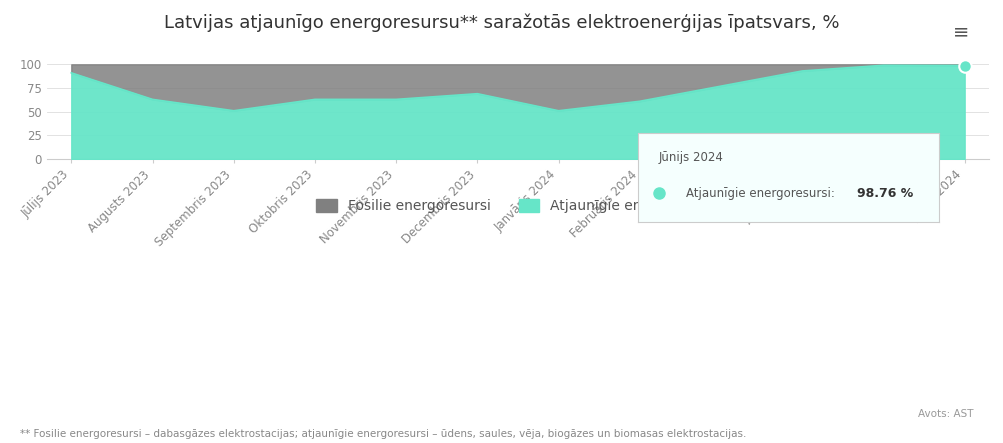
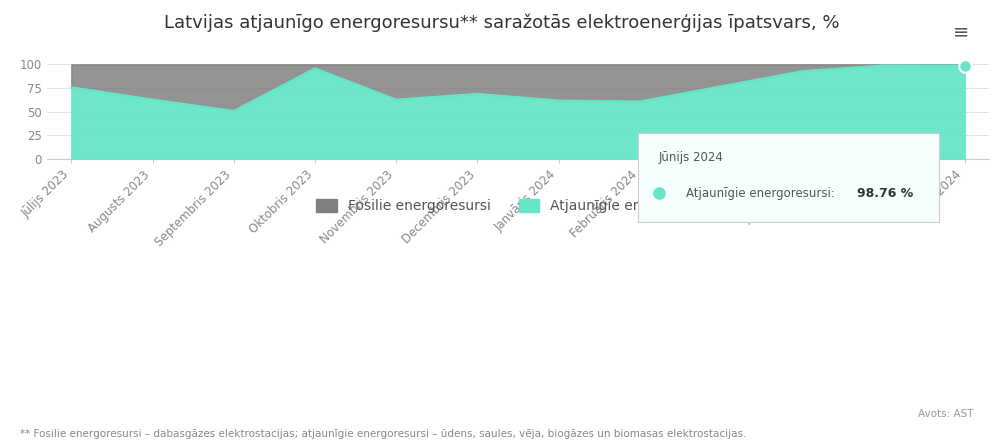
Jūlijs 2023: 91 -> 76
Oktobris 2023: 63 -> 96
Janvāris 2024: 51 -> 62
